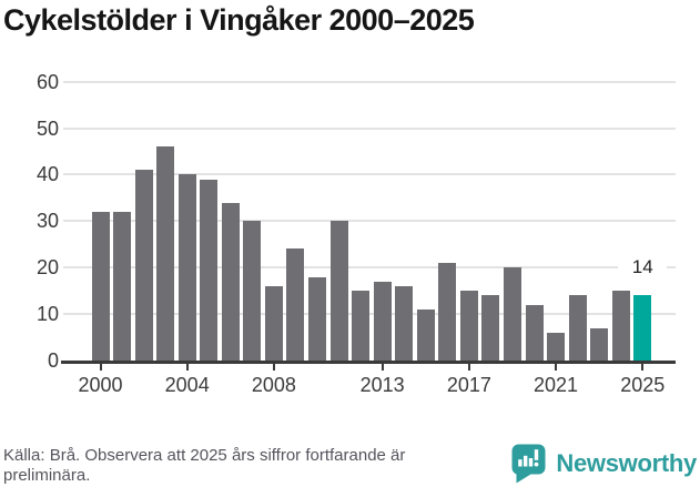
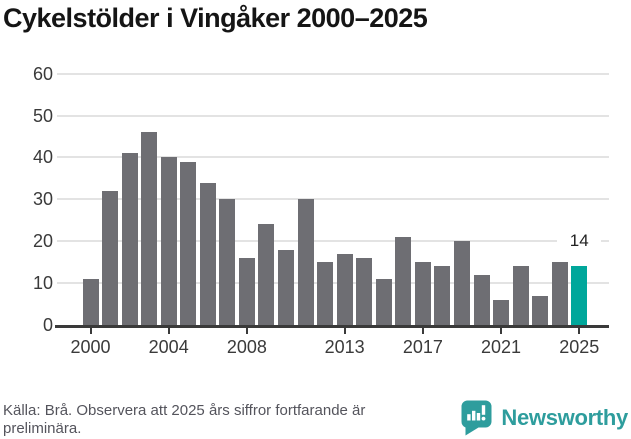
2000: 32 -> 11
